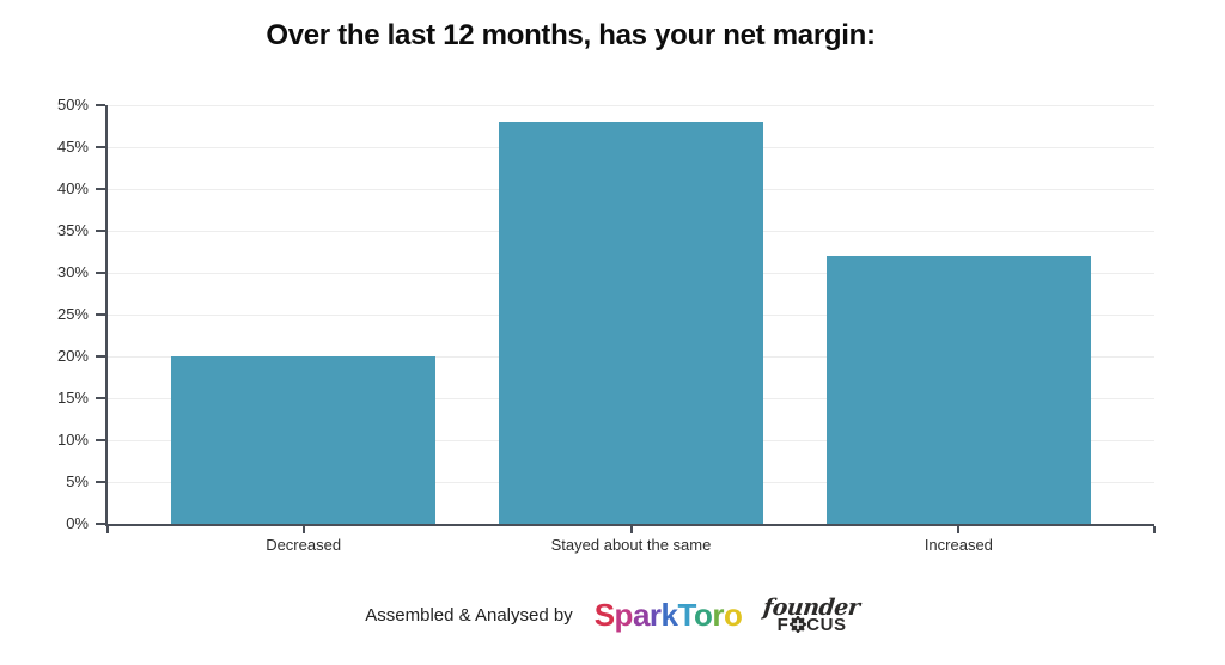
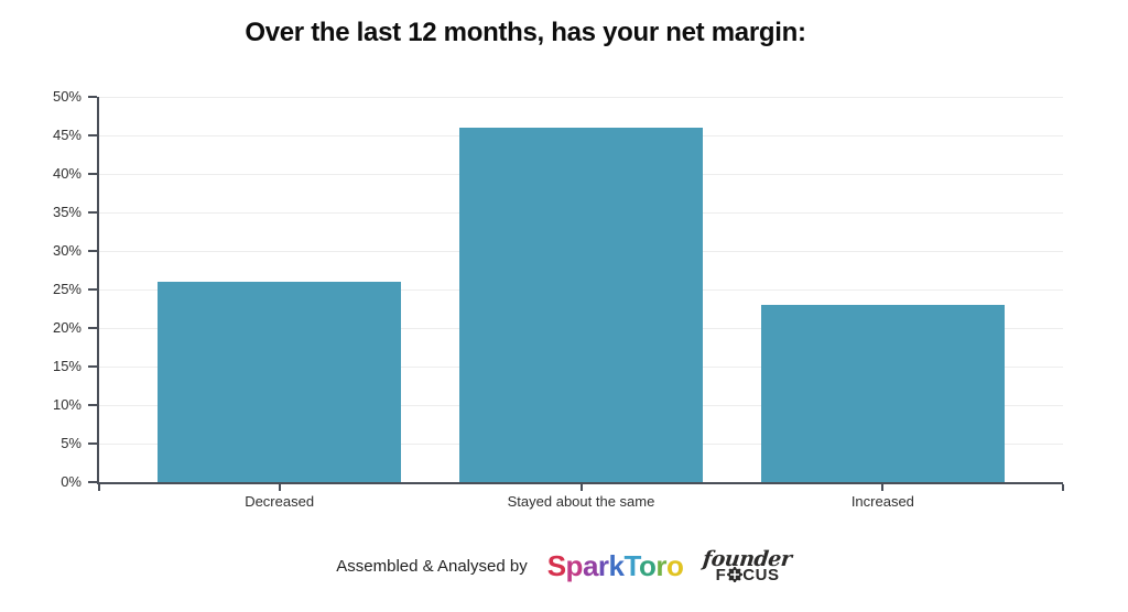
Decreased: 20% -> 26%
Stayed about the same: 48% -> 46%
Increased: 32% -> 23%
